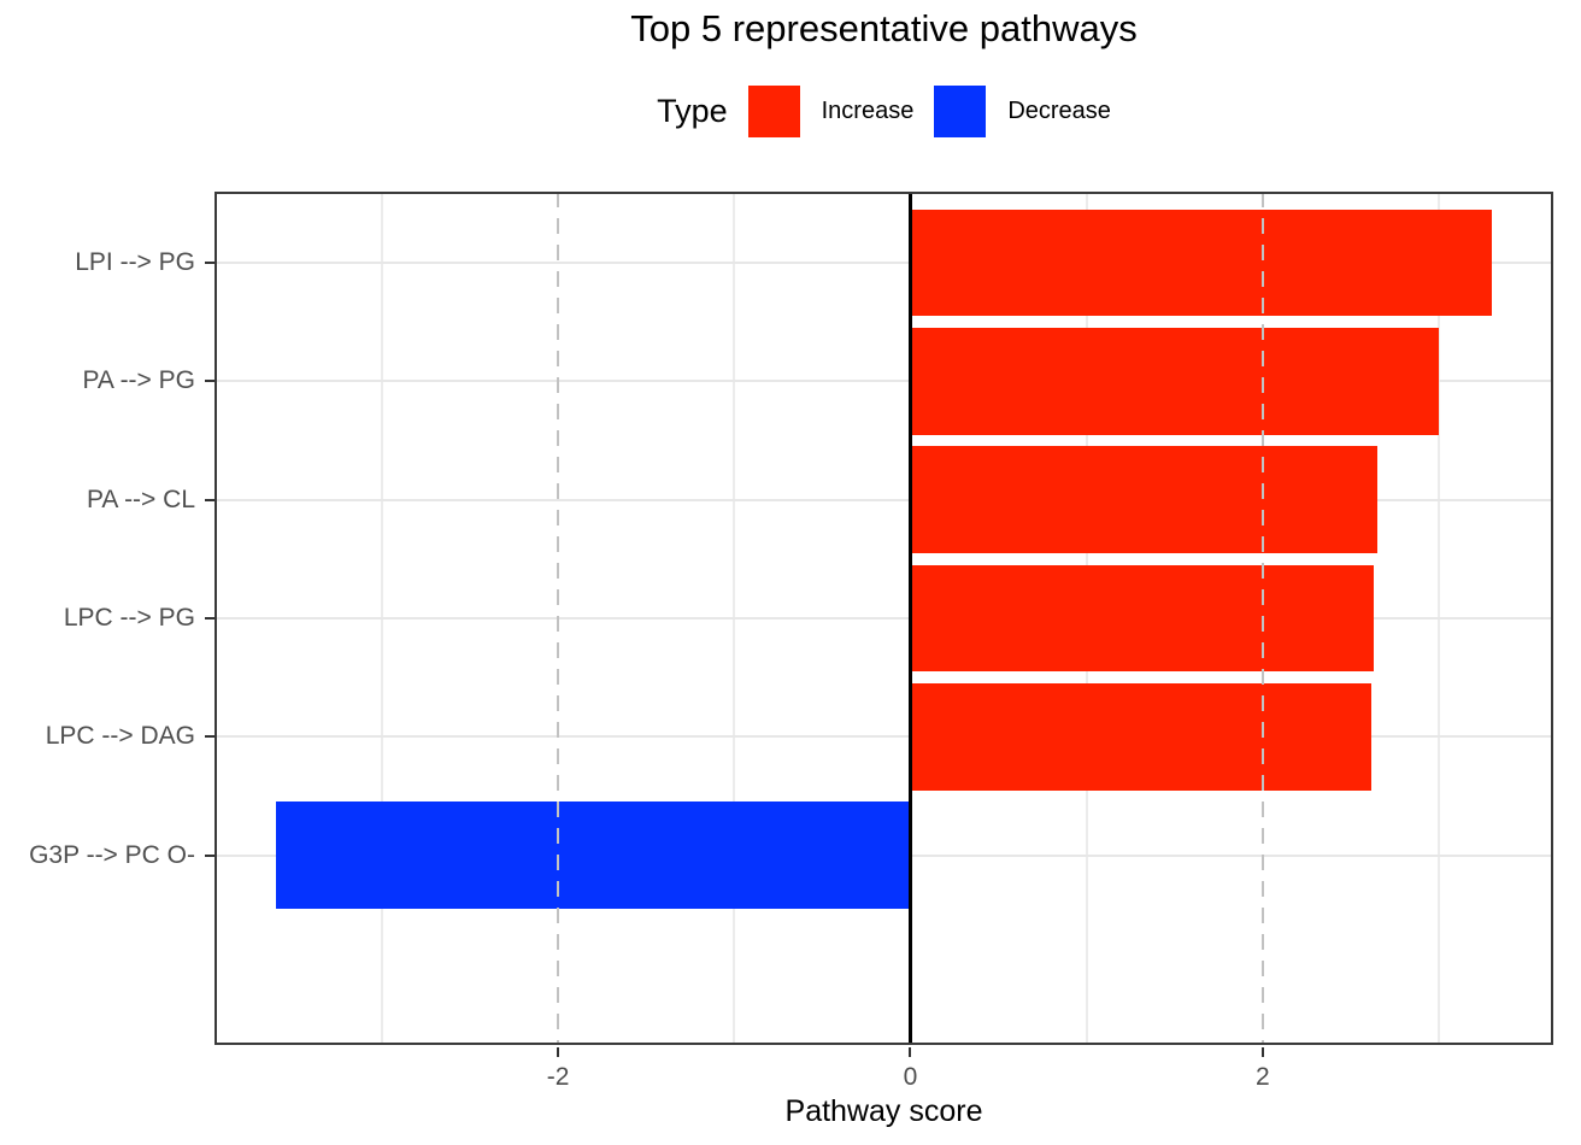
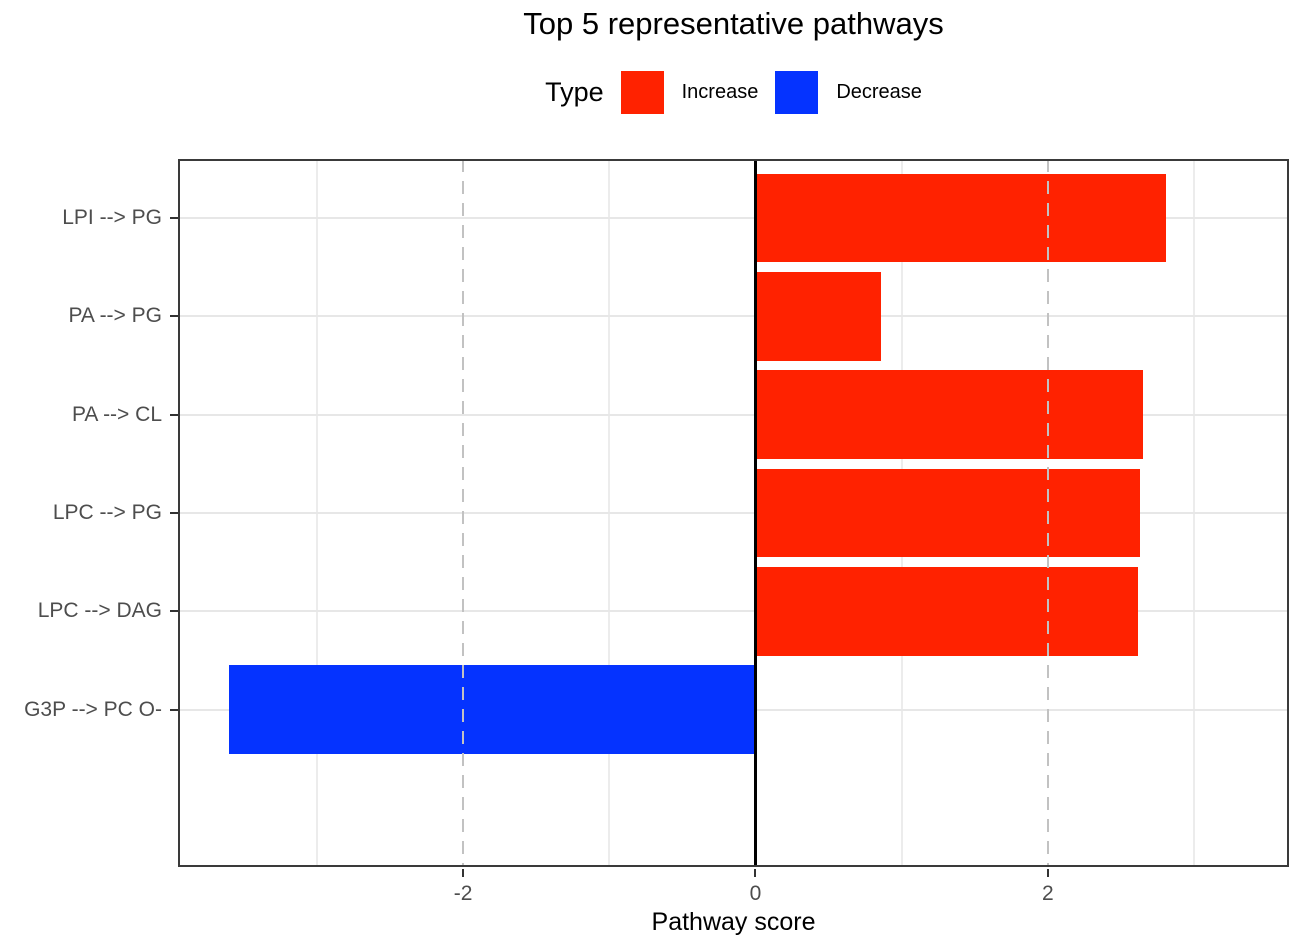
LPI --> PG: 3.30 -> 2.81
PA --> PG: 3.00 -> 0.86
